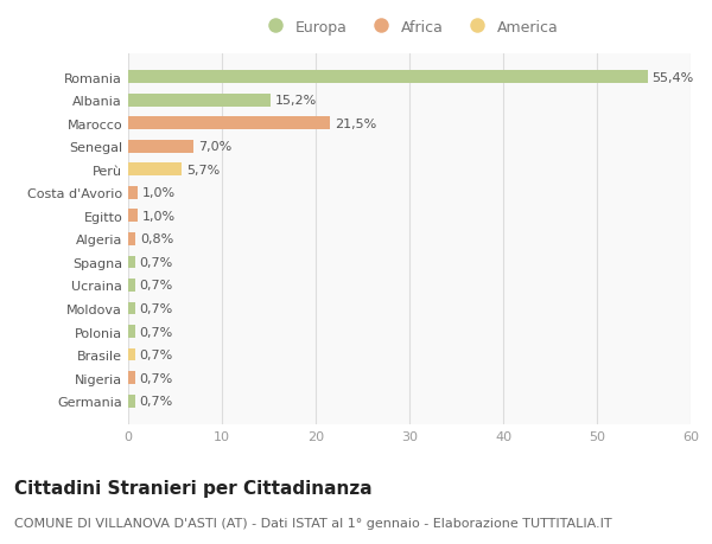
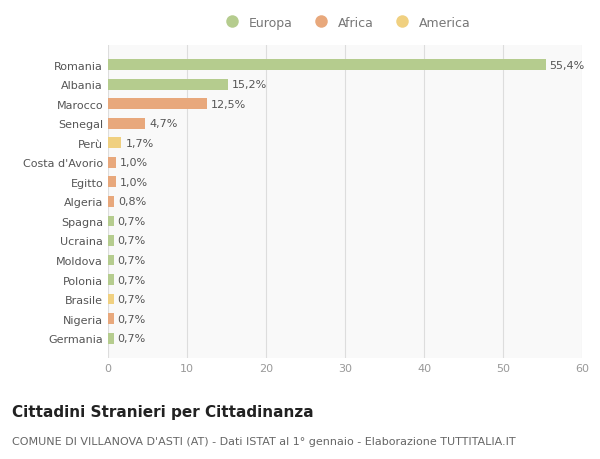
Marocco: 21,5% -> 12,5%
Senegal: 7,0% -> 4,7%
Perù: 5,7% -> 1,7%
